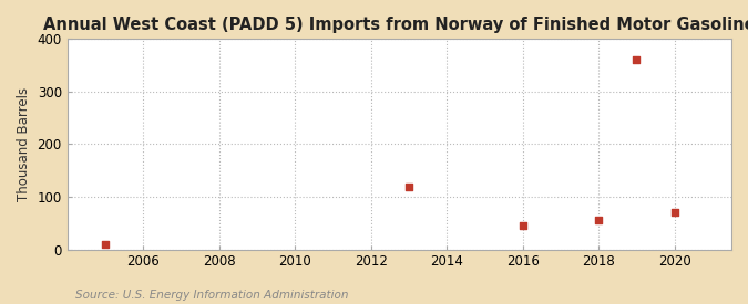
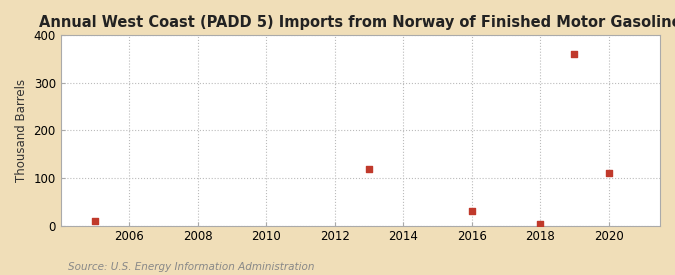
2016: 45 -> 30
2018: 55 -> 3
2020: 70 -> 110
